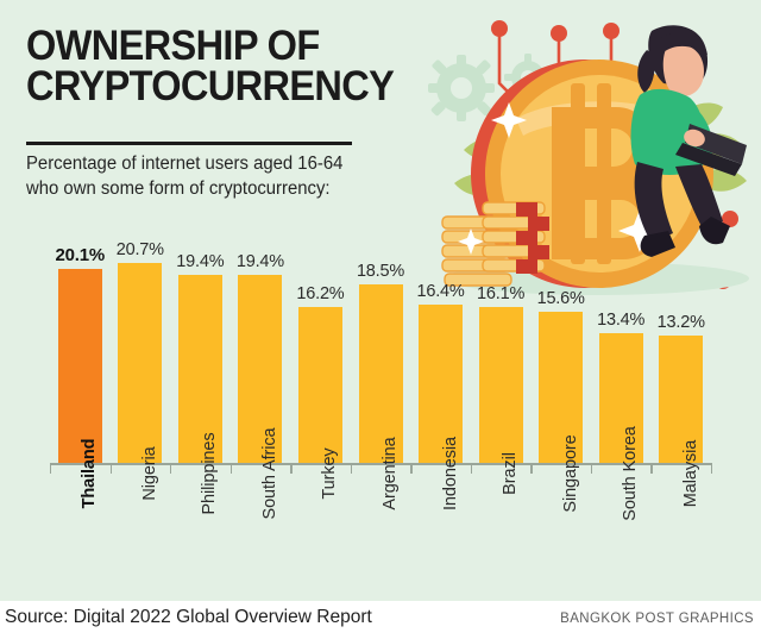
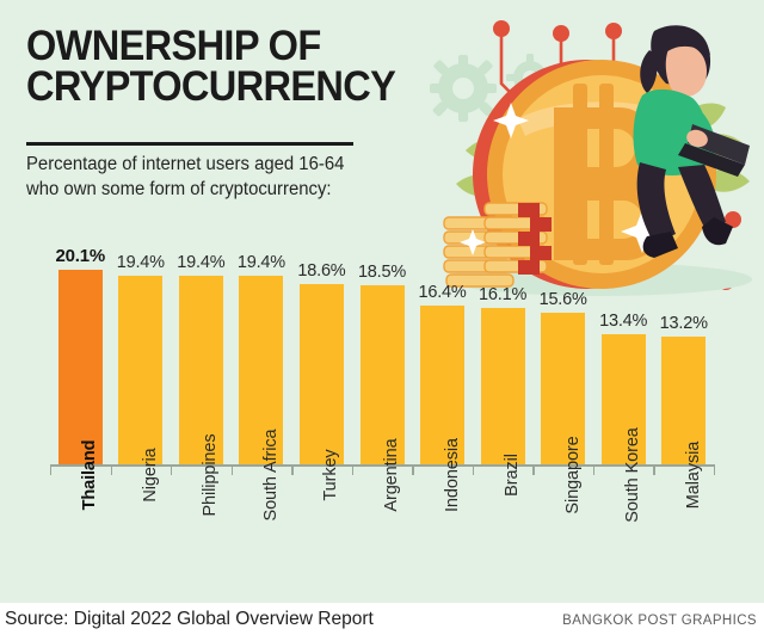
Nigeria: 20.7% -> 19.4%
Turkey: 16.2% -> 18.6%
